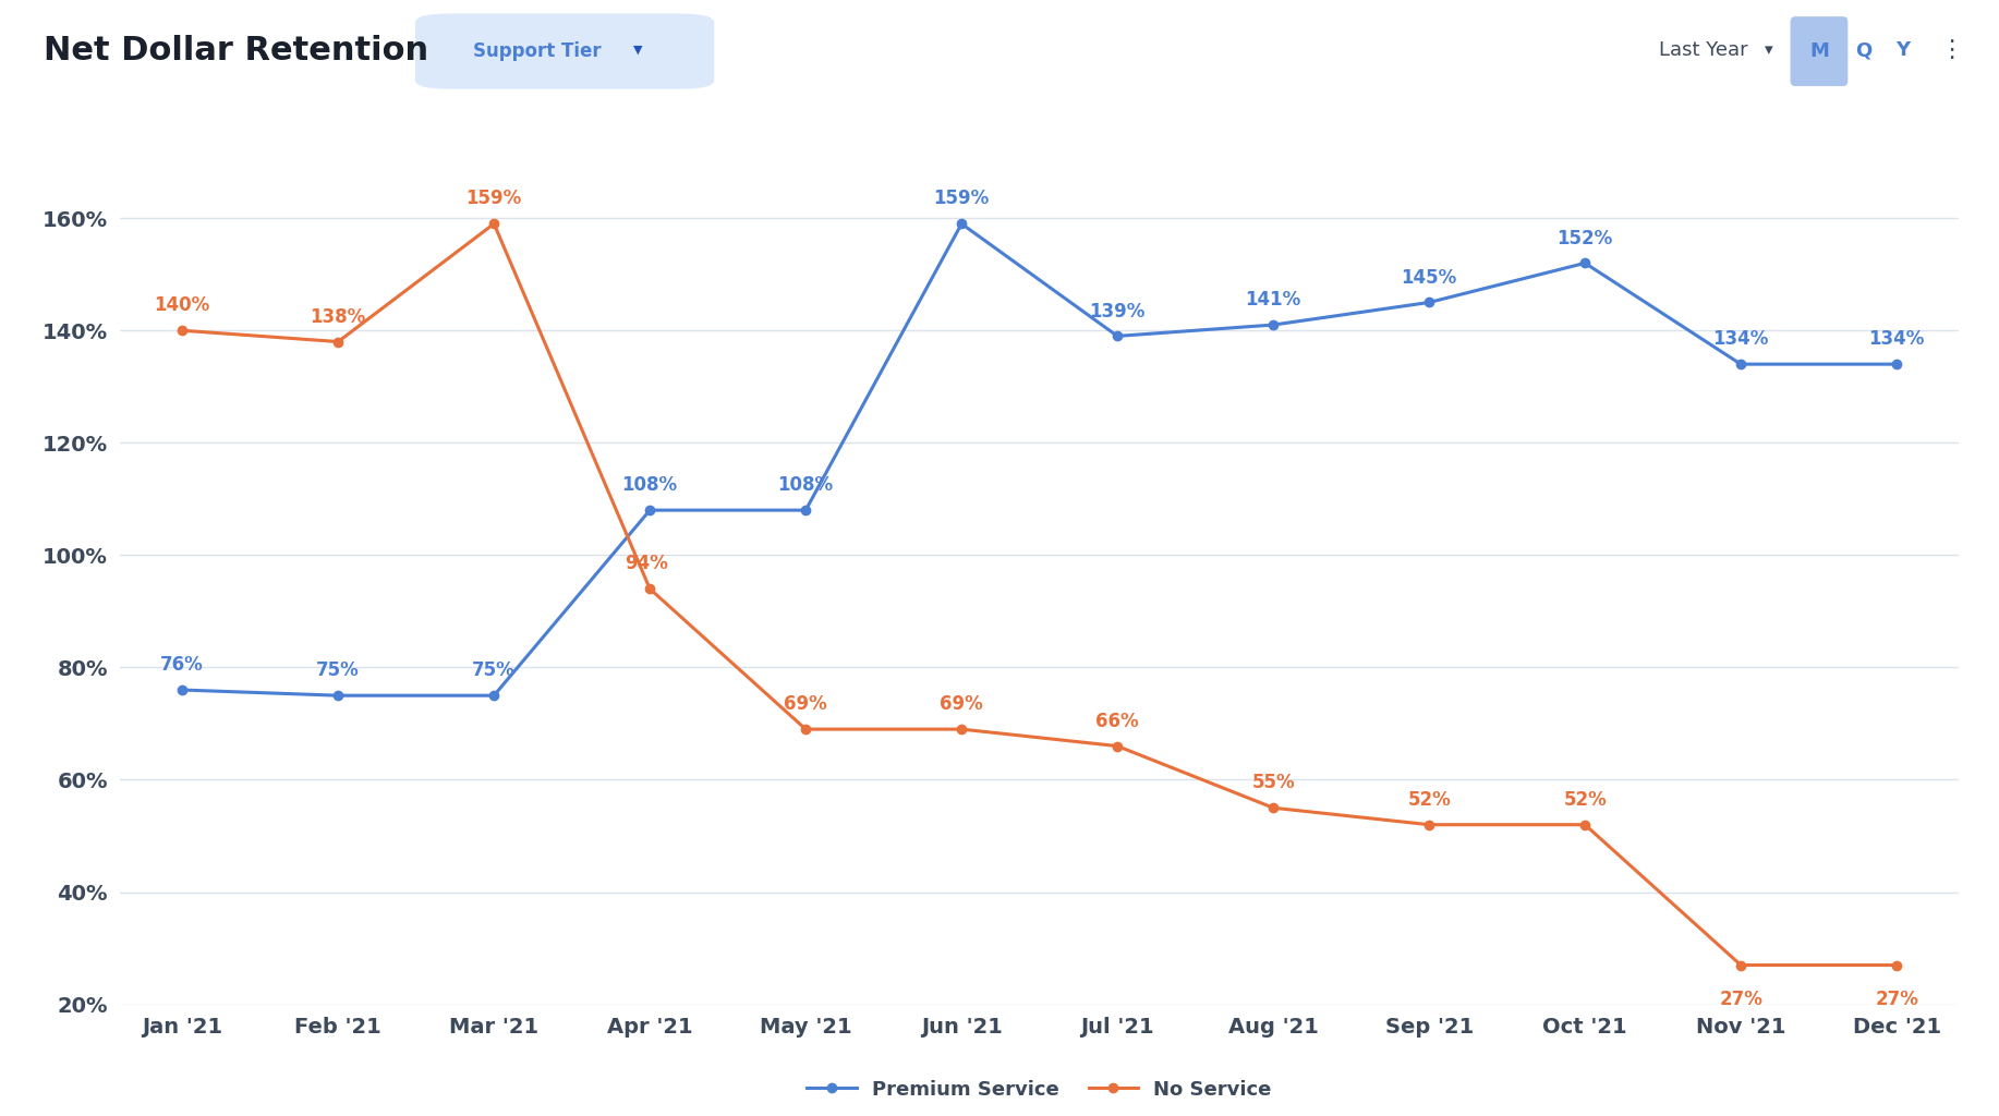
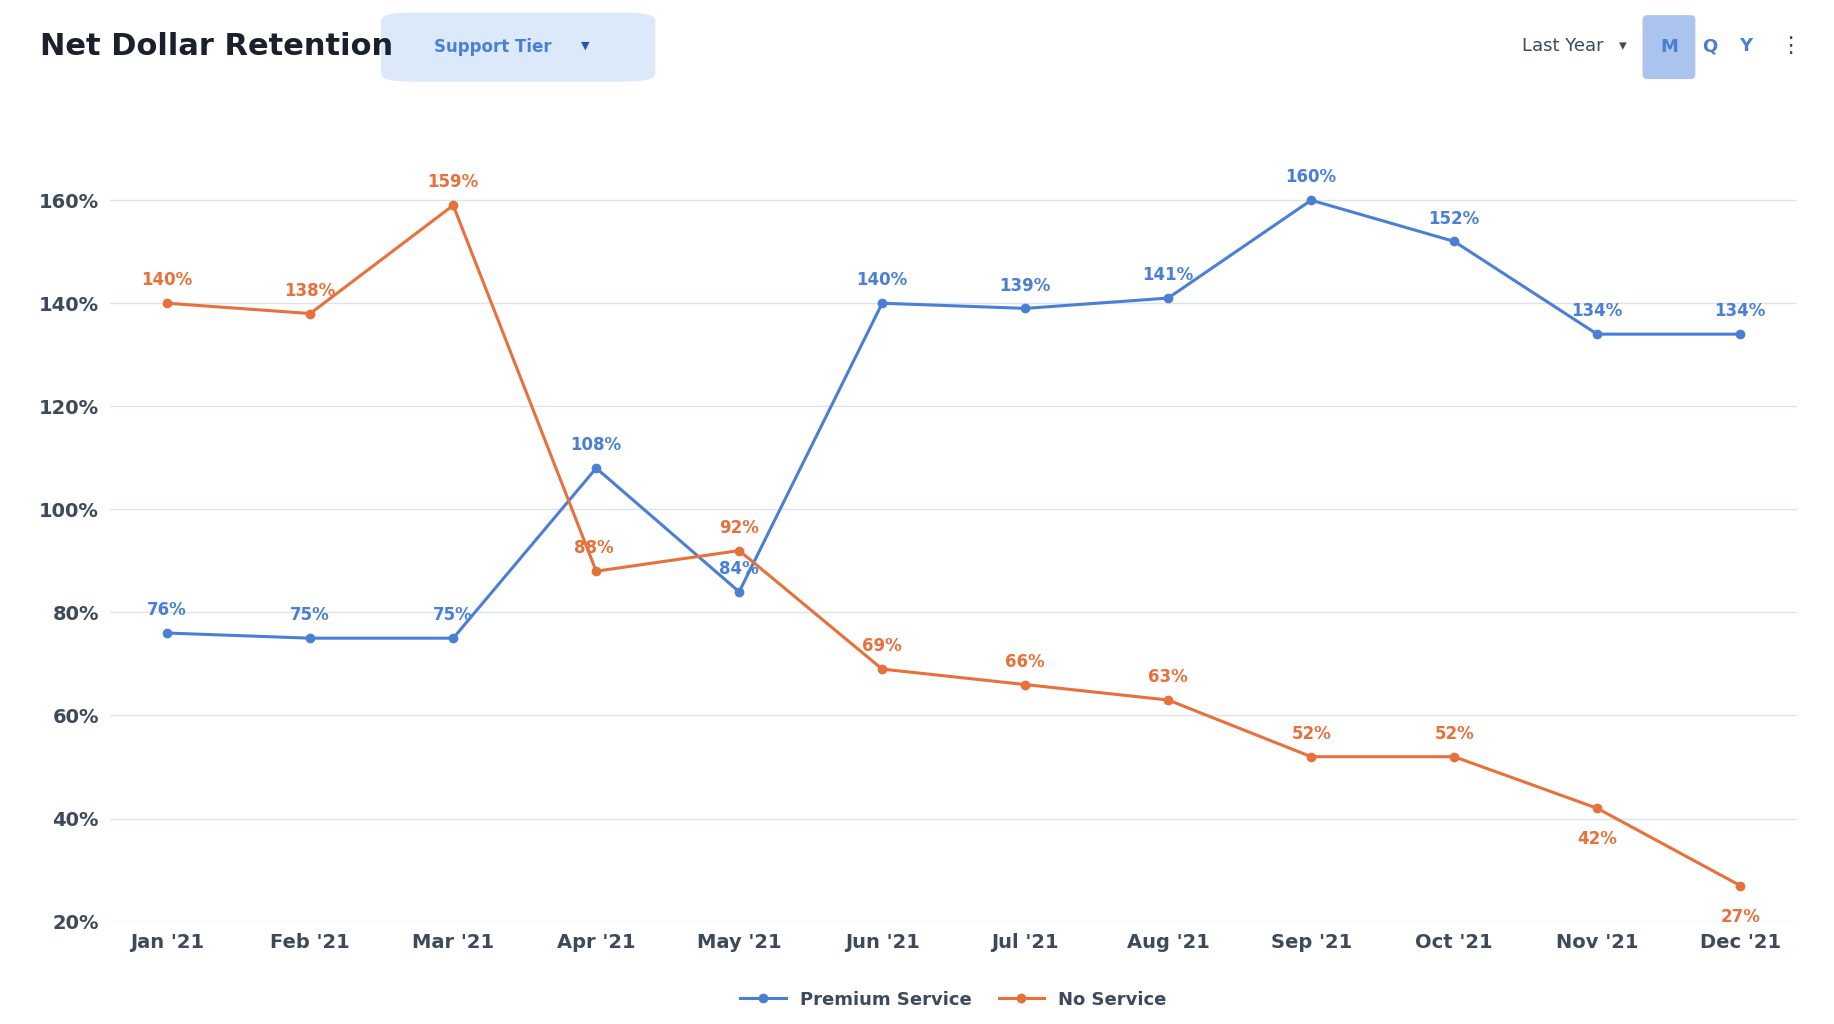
No Service/Apr '21: 94% -> 88%
Premium Service/May '21: 108% -> 84%
No Service/May '21: 69% -> 92%
Premium Service/Jun '21: 159% -> 140%
No Service/Aug '21: 55% -> 63%
Premium Service/Sep '21: 145% -> 160%
No Service/Nov '21: 27% -> 42%
